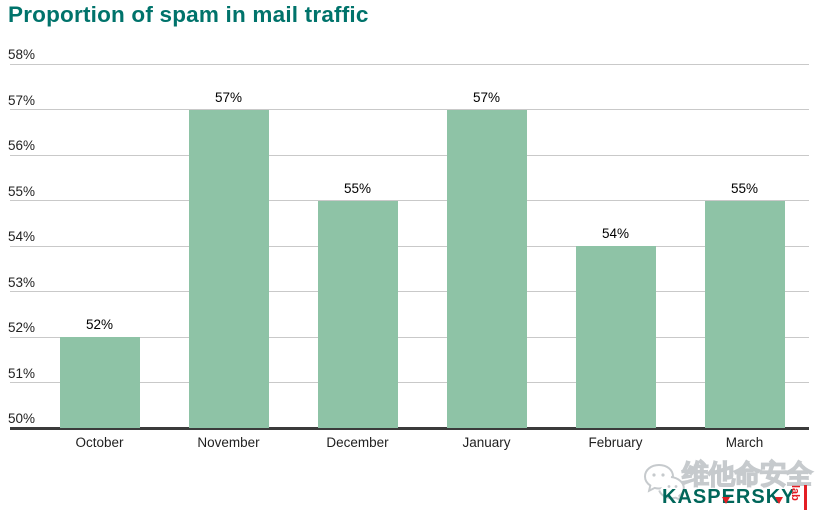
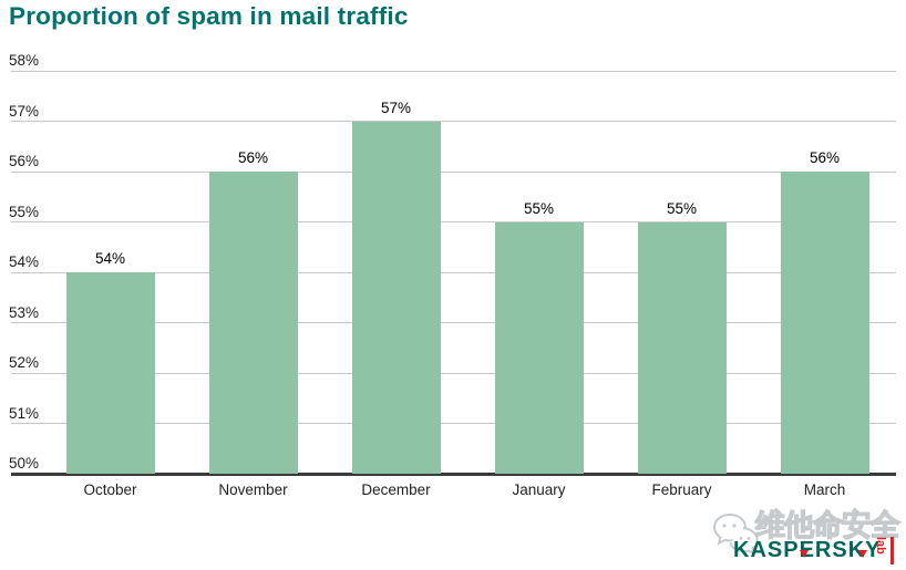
October: 52% -> 54%
November: 57% -> 56%
December: 55% -> 57%
January: 57% -> 55%
February: 54% -> 55%
March: 55% -> 56%
